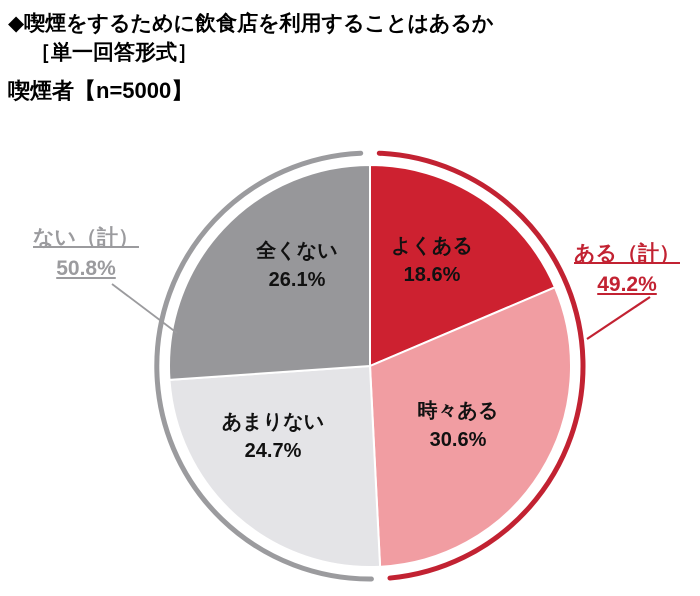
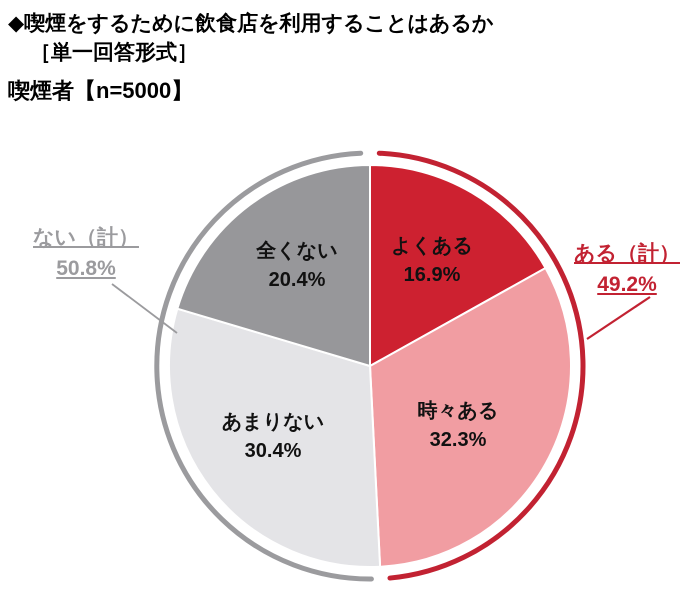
よくある: 18.6% -> 16.9%
時々ある: 30.6% -> 32.3%
あまりない: 24.7% -> 30.4%
全くない: 26.1% -> 20.4%
